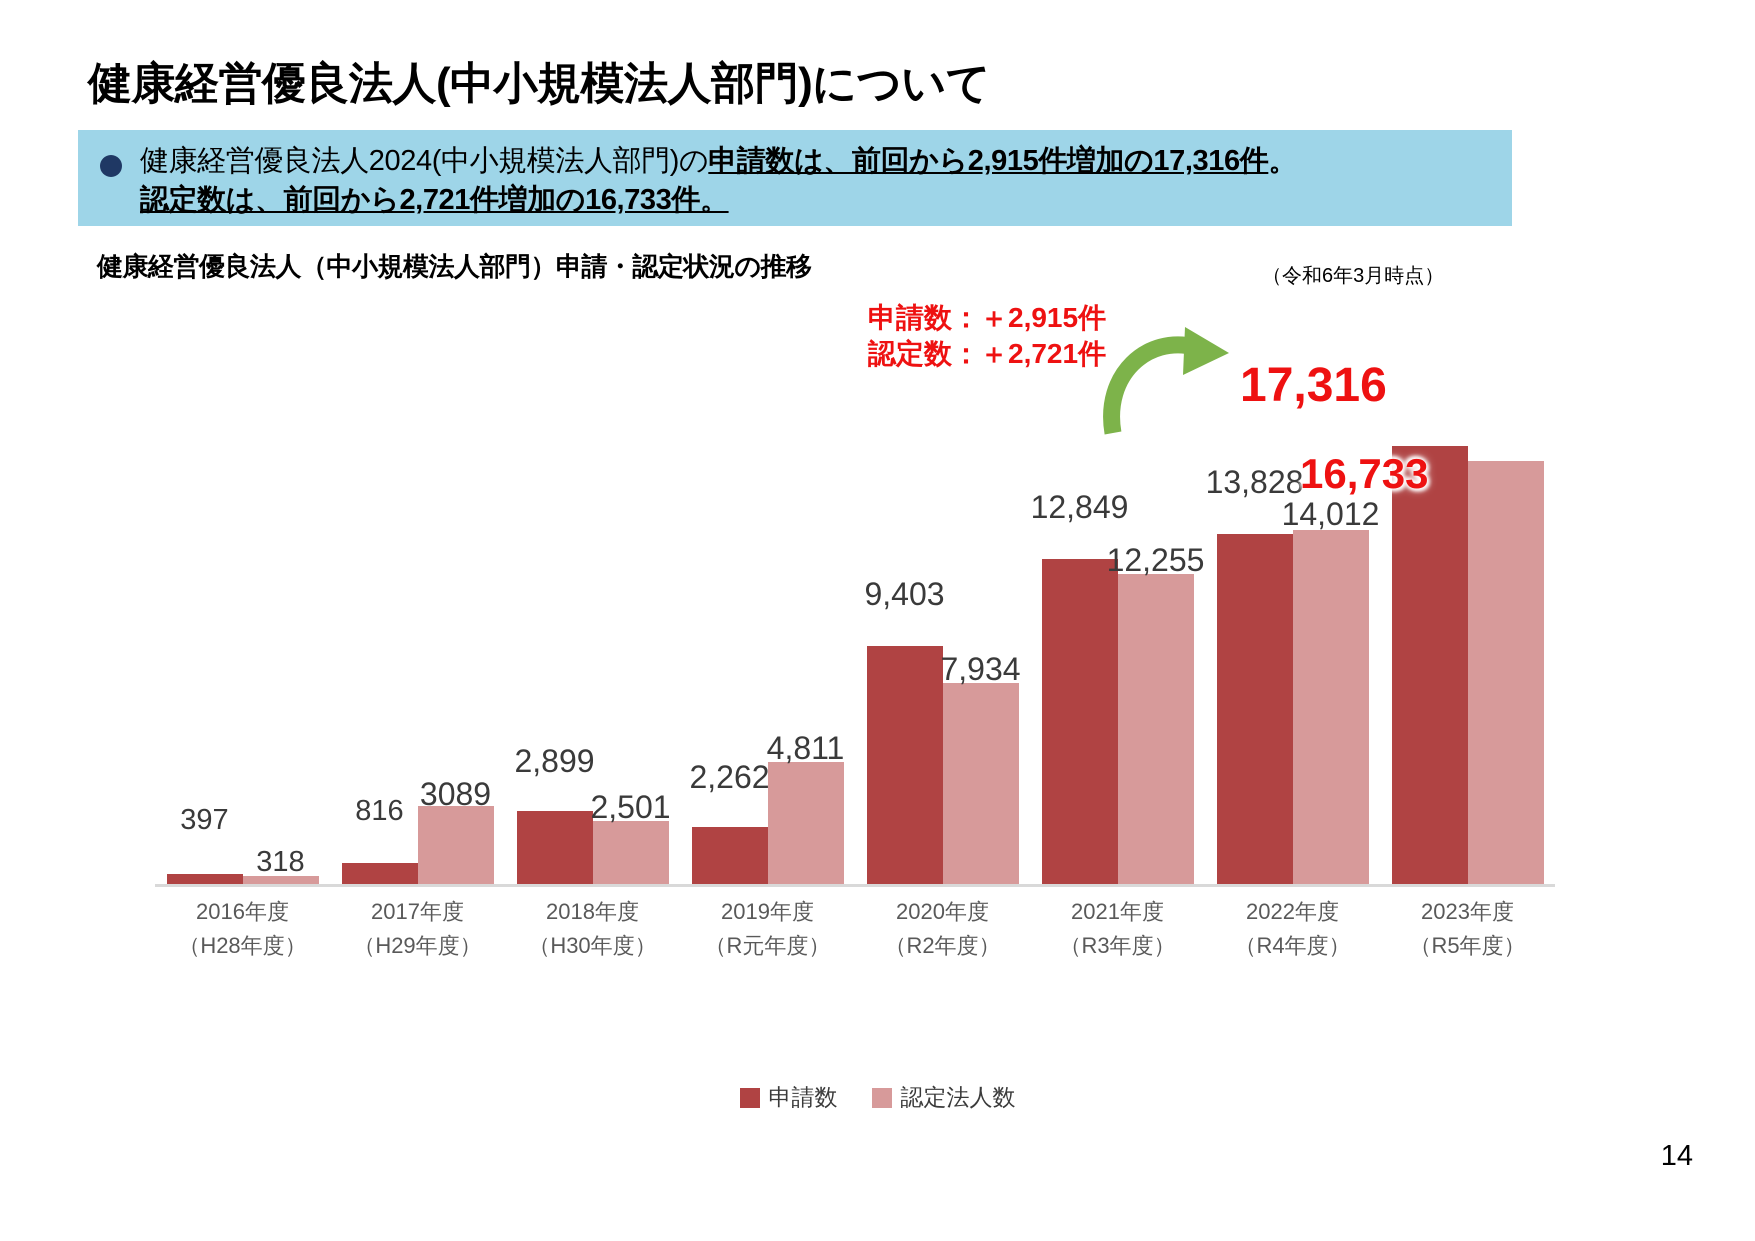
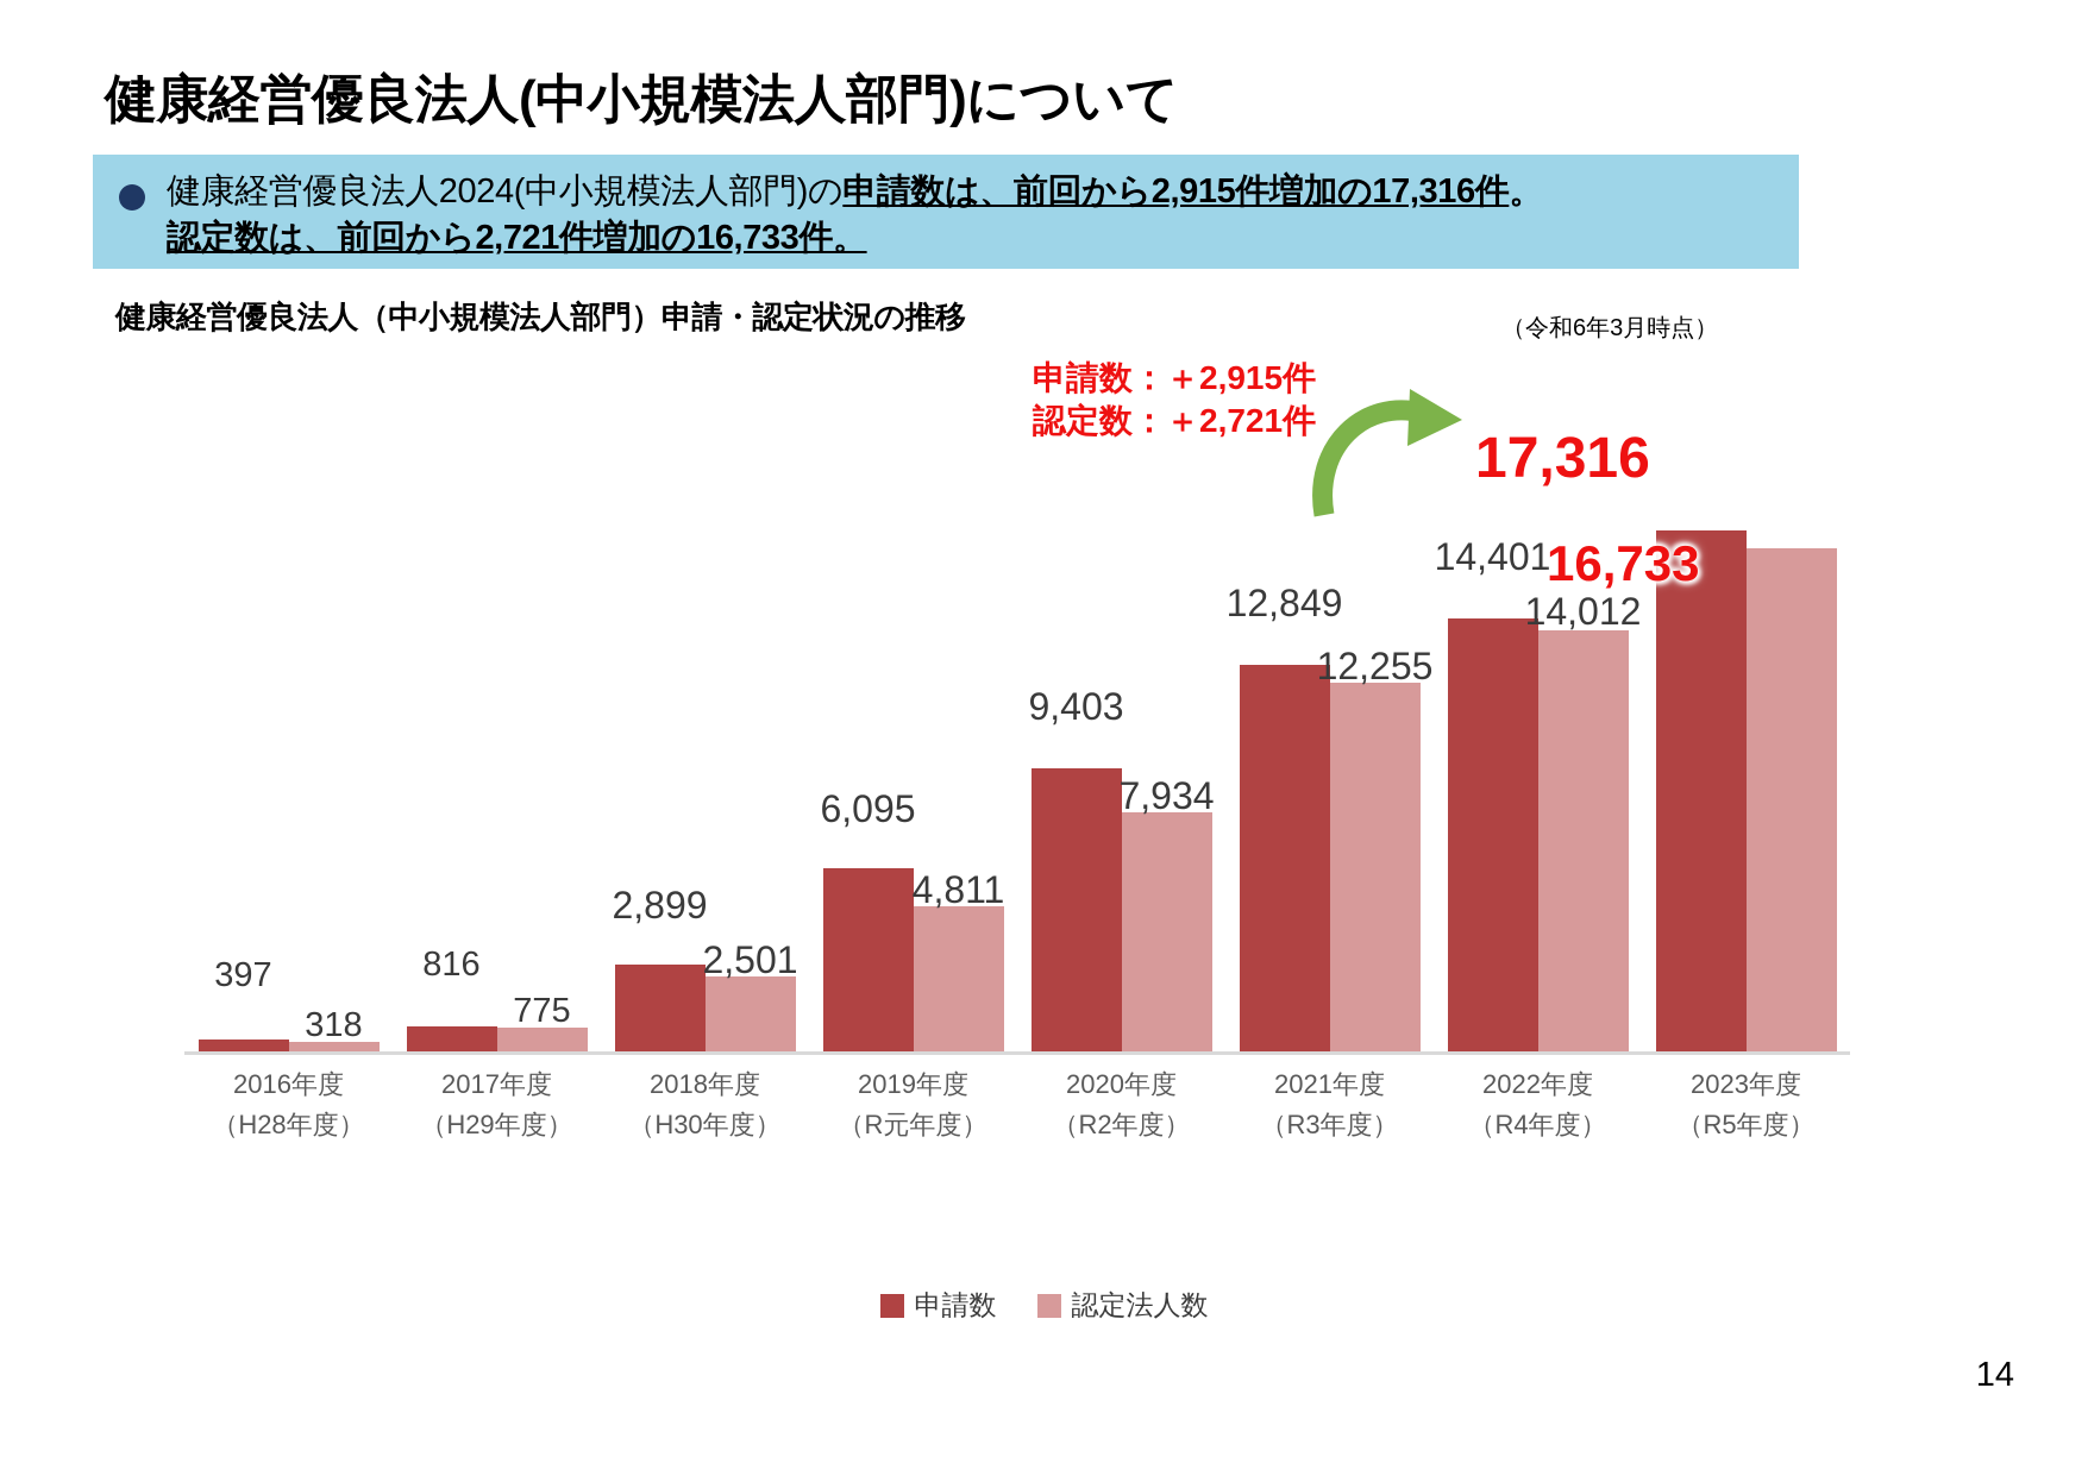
認定法人数/2017年度: 3089 -> 775
申請数/2019年度: 2,262 -> 6,095
申請数/2022年度: 13,828 -> 14,401
